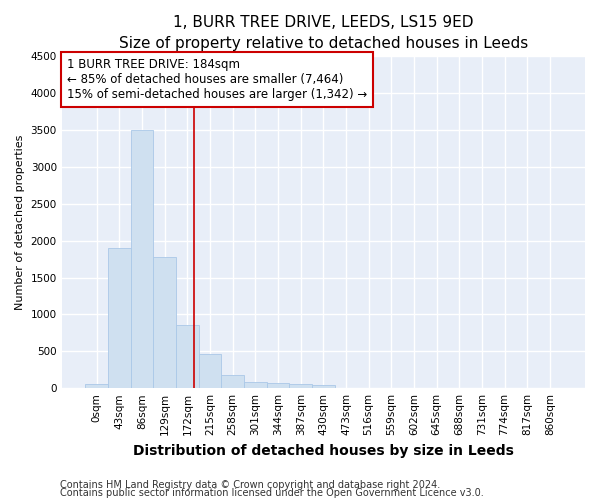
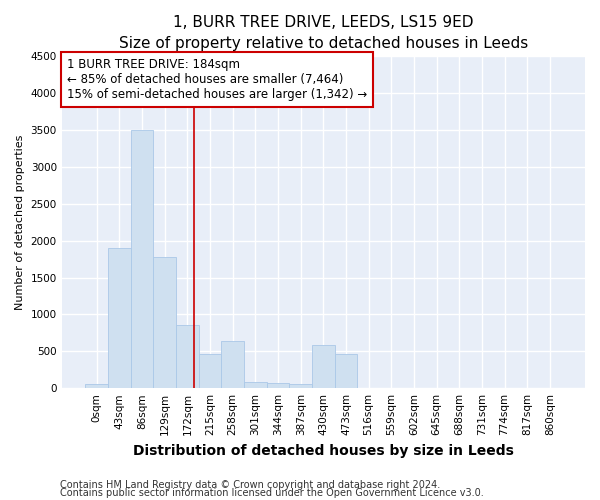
258sqm: 180 -> 640
430sqm: 40 -> 580
473sqm: 0 -> 460
